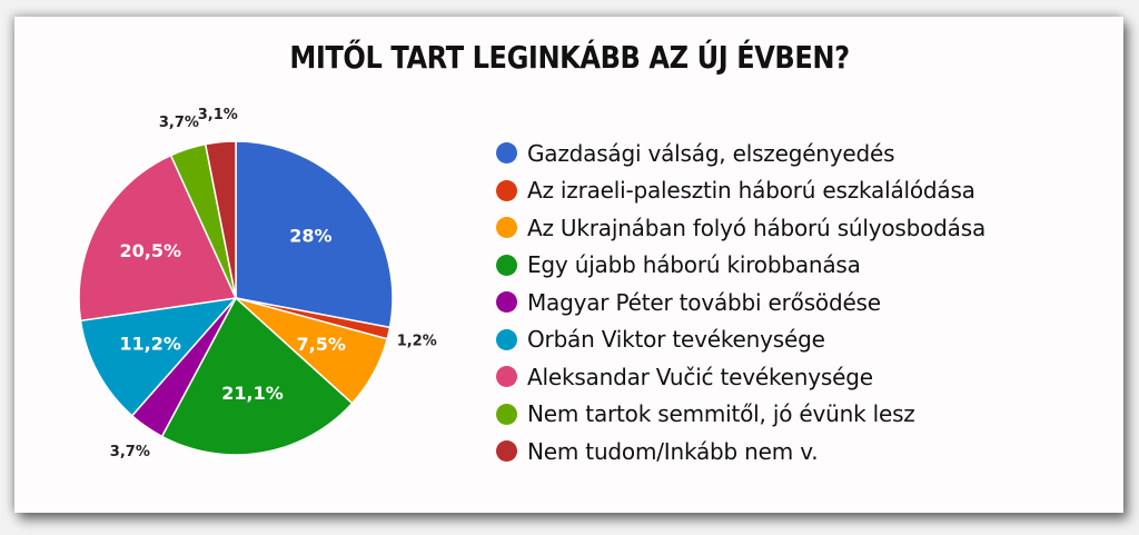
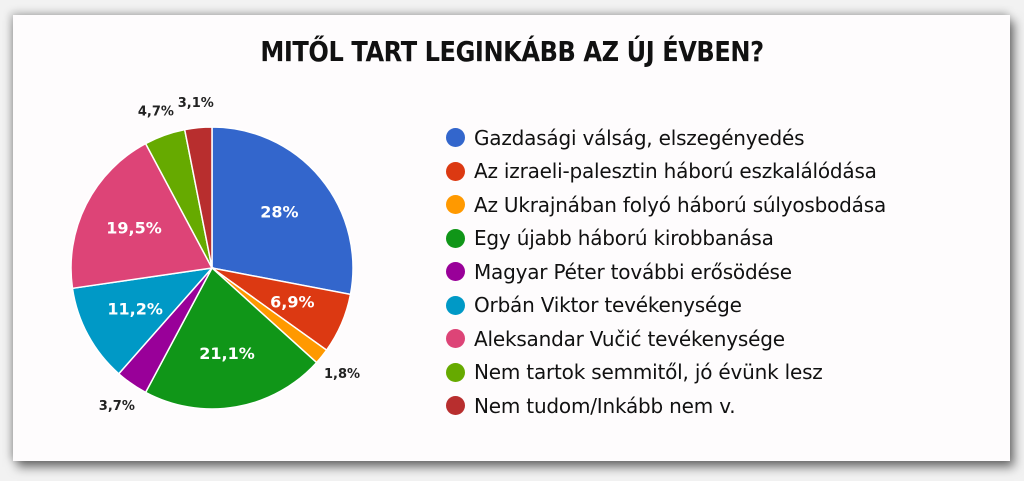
Az izraeli-palesztin háború eszkalálódása: 1,2% -> 6,9%
Az Ukrajnában folyó háború súlyosbodása: 7,5% -> 1,8%
Aleksandar Vučić tevékenysége: 20,5% -> 19,5%
Nem tartok semmitől, jó évünk lesz: 3,7% -> 4,7%
